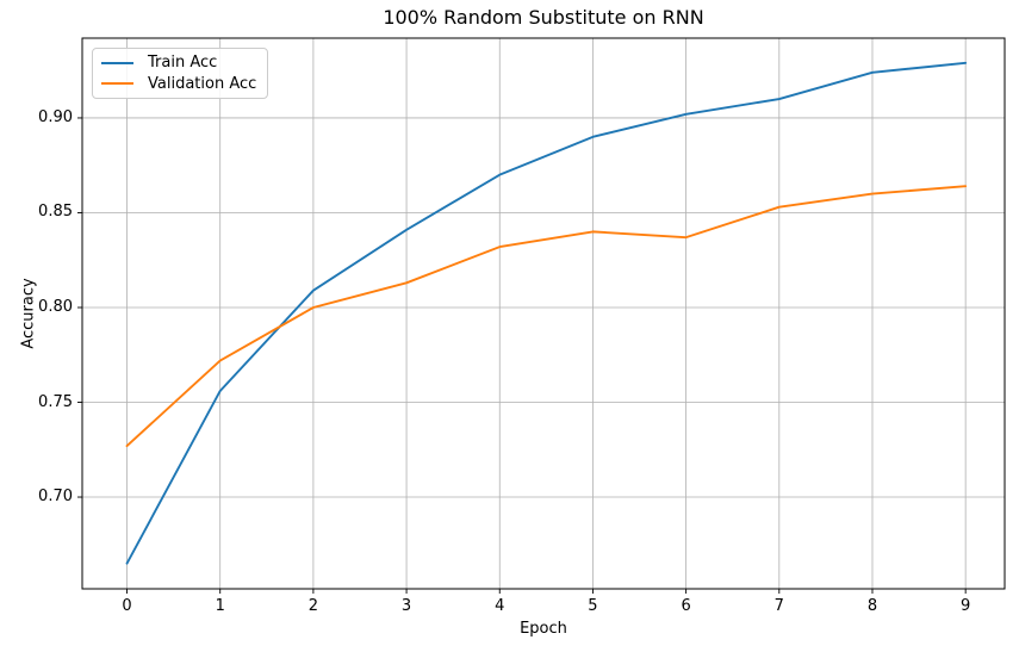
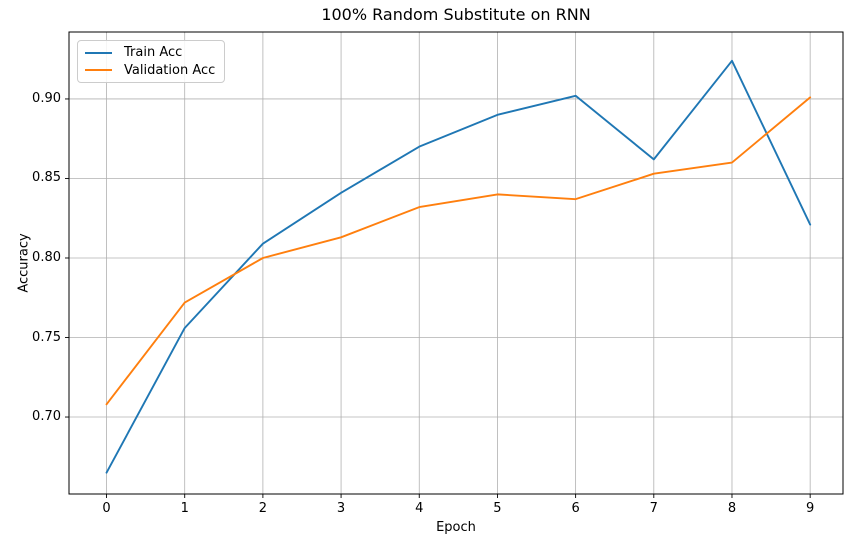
Validation Acc/0: 0.727 -> 0.708
Train Acc/7: 0.910 -> 0.862
Train Acc/9: 0.929 -> 0.821
Validation Acc/9: 0.864 -> 0.901
